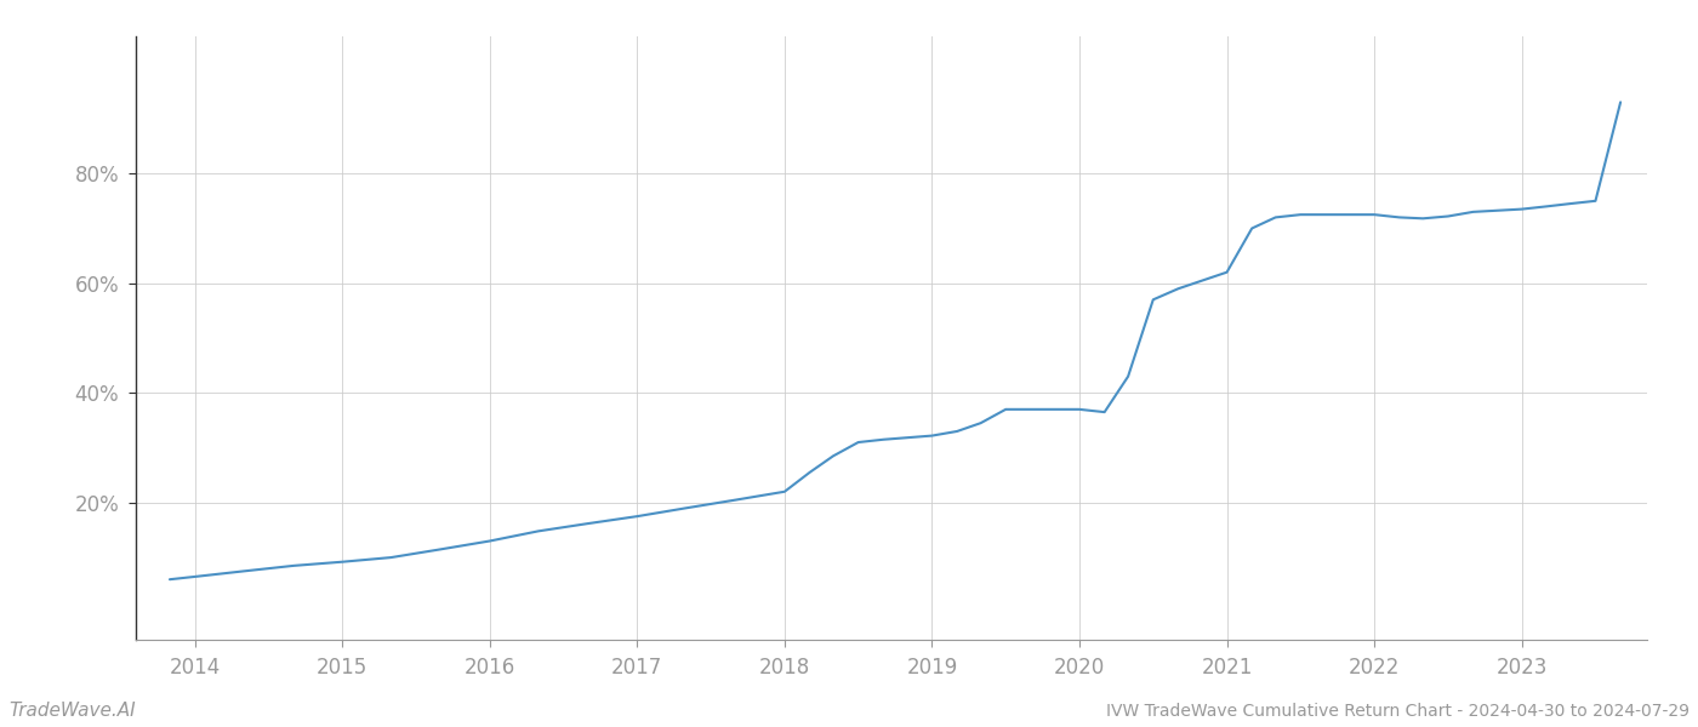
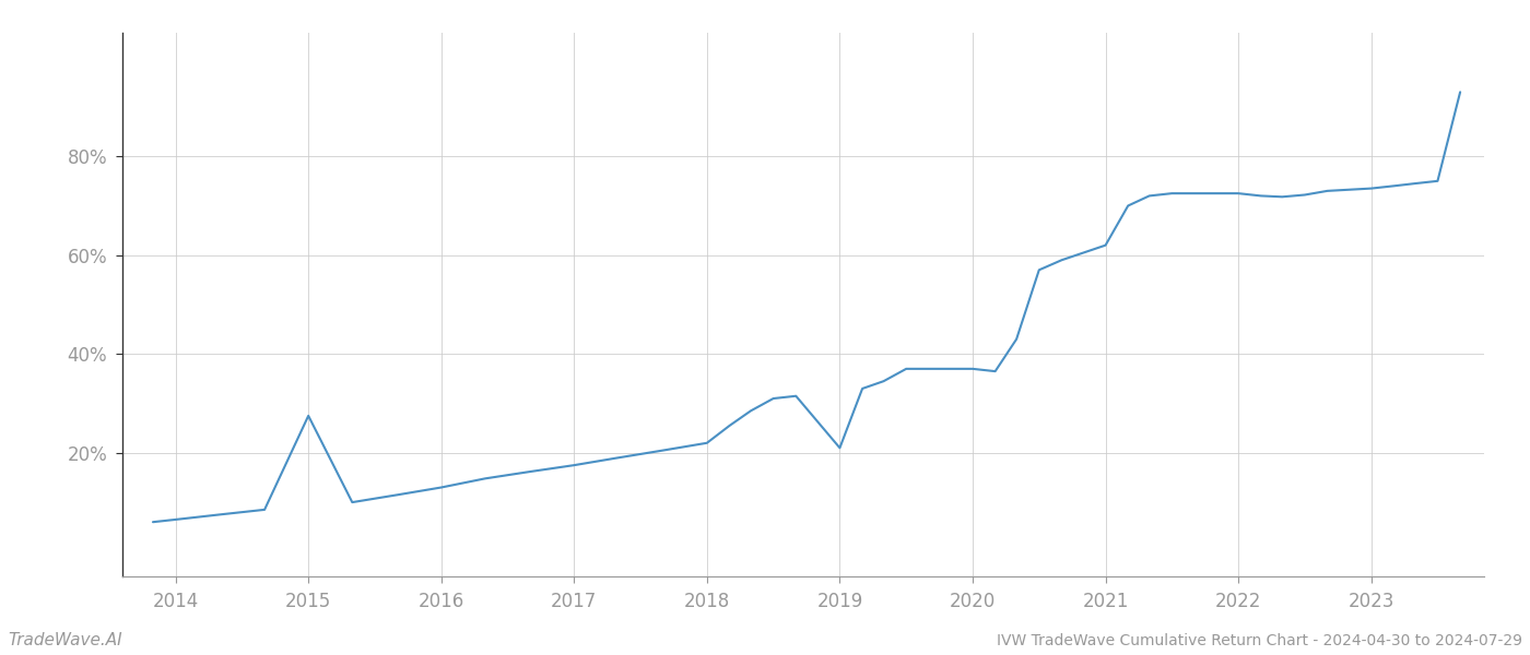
2015: 9.2% -> 27.5%
2019: 32.2% -> 21.0%
